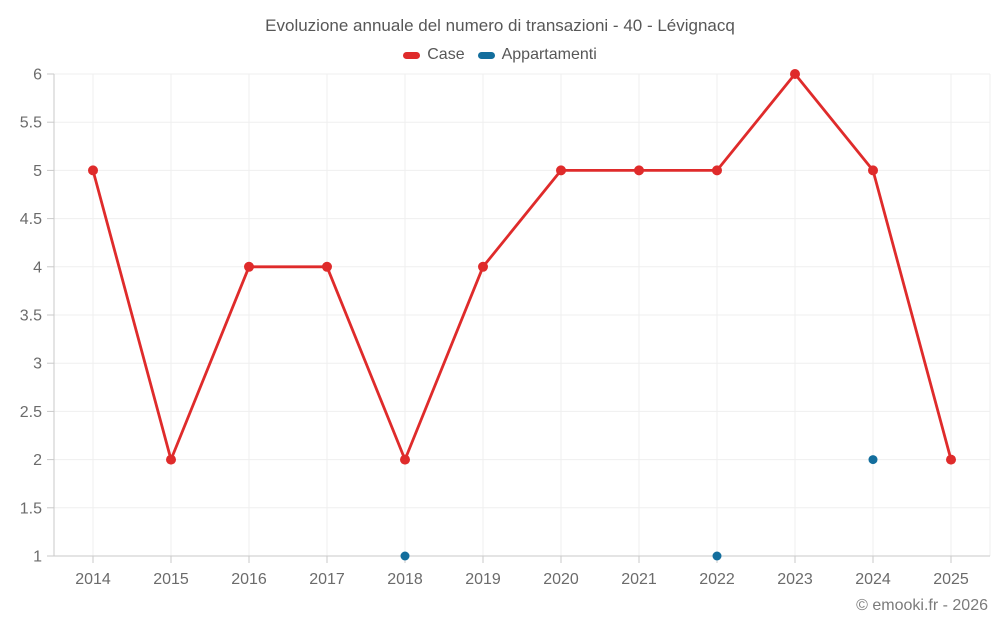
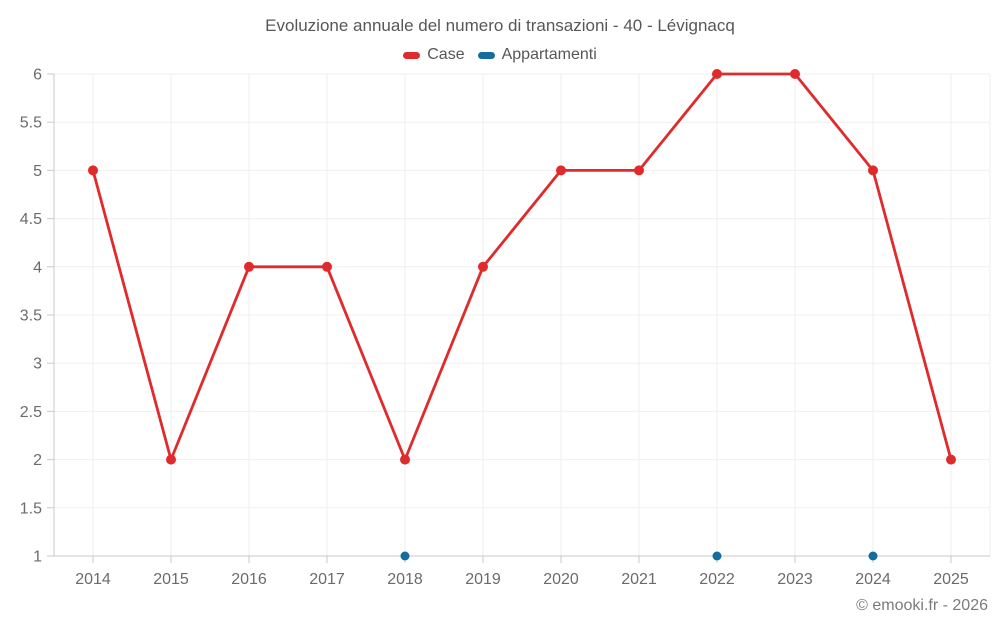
Case/2022: 5 -> 6
Appartamenti/2024: 2 -> 1
